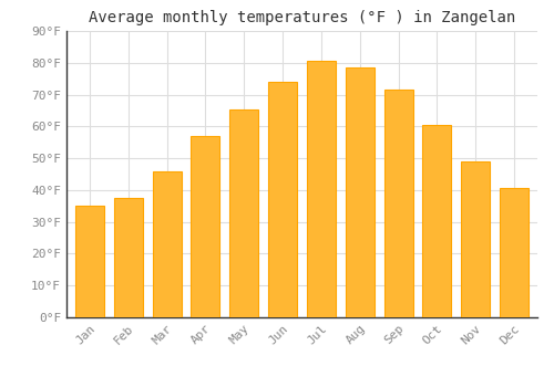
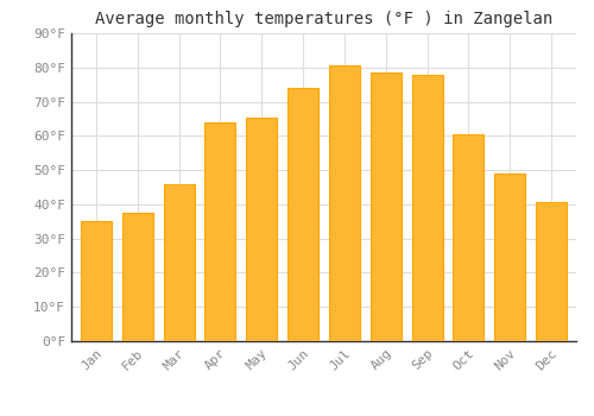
Apr: 57.0°F -> 64.0°F
Sep: 71.5°F -> 78.0°F
